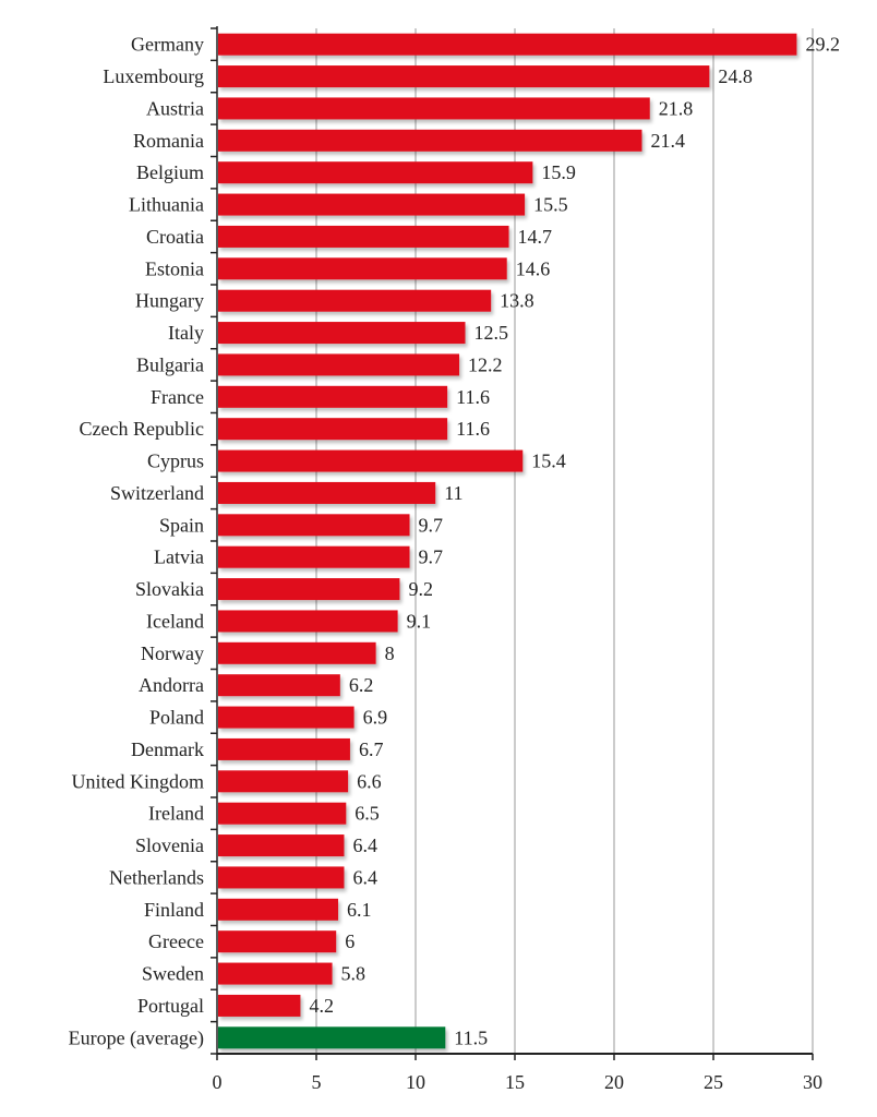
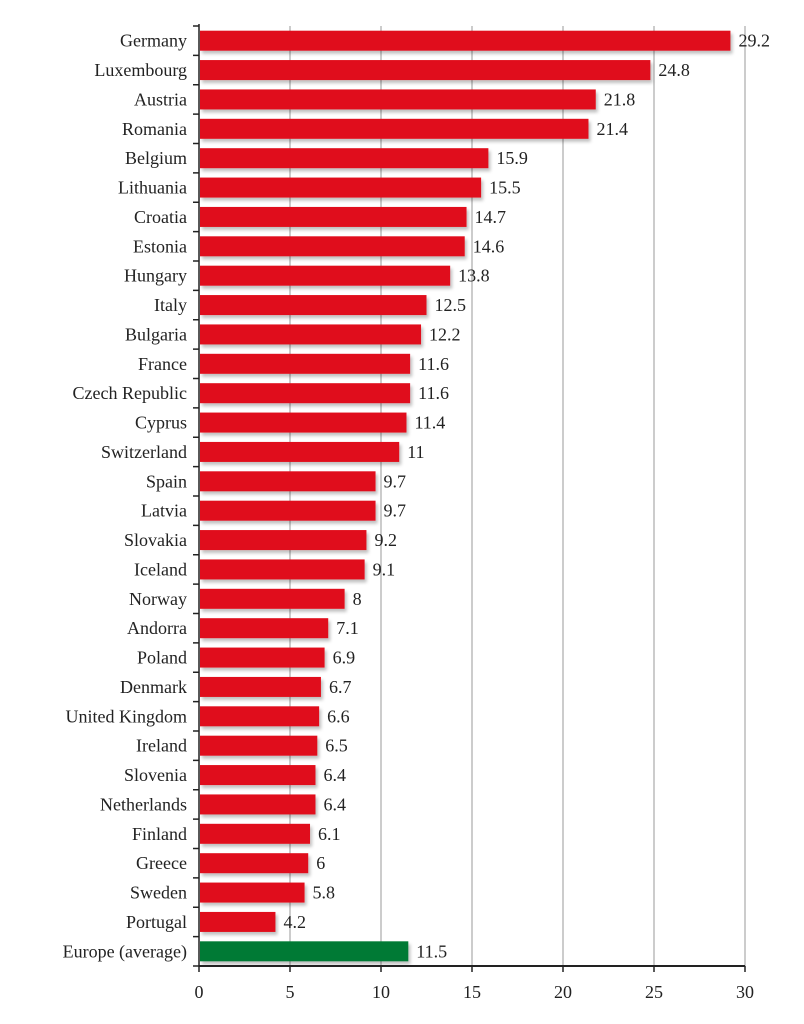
Cyprus: 15.4 -> 11.4
Andorra: 6.2 -> 7.1
